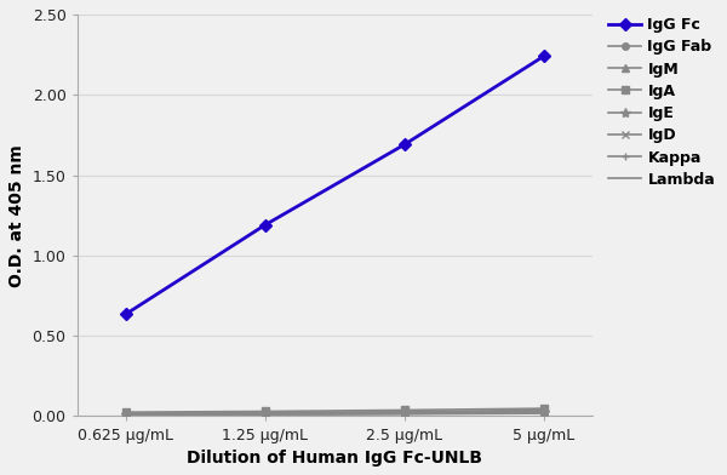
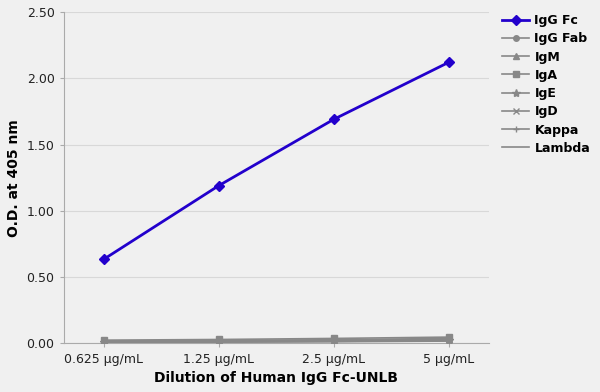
IgG Fc/5 μg/mL: 2.24 -> 2.12
